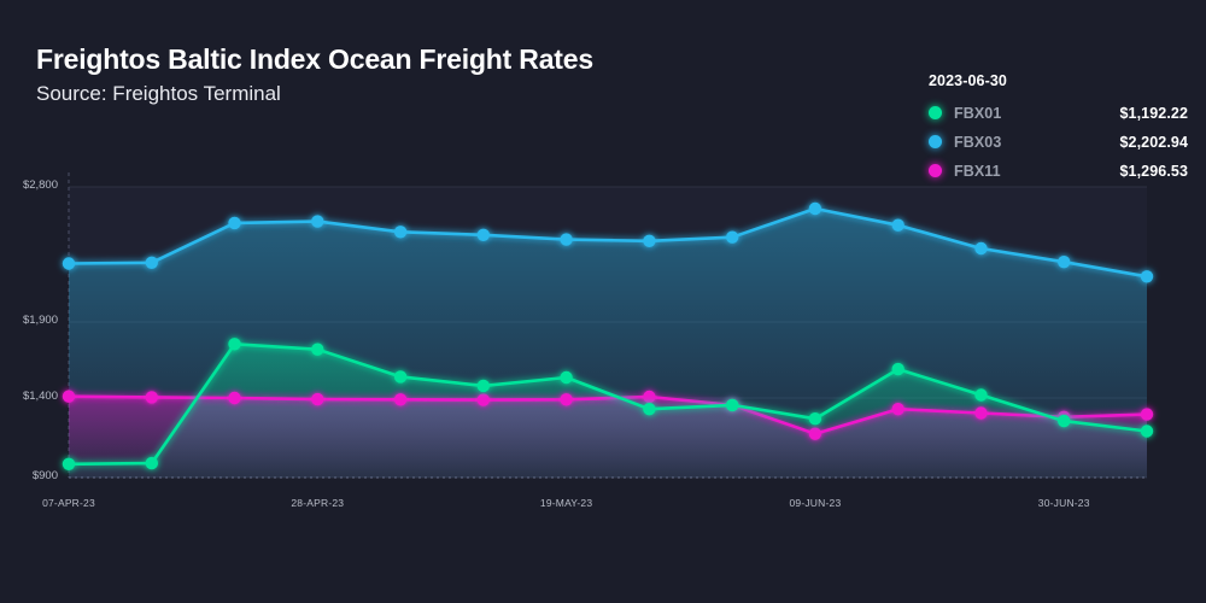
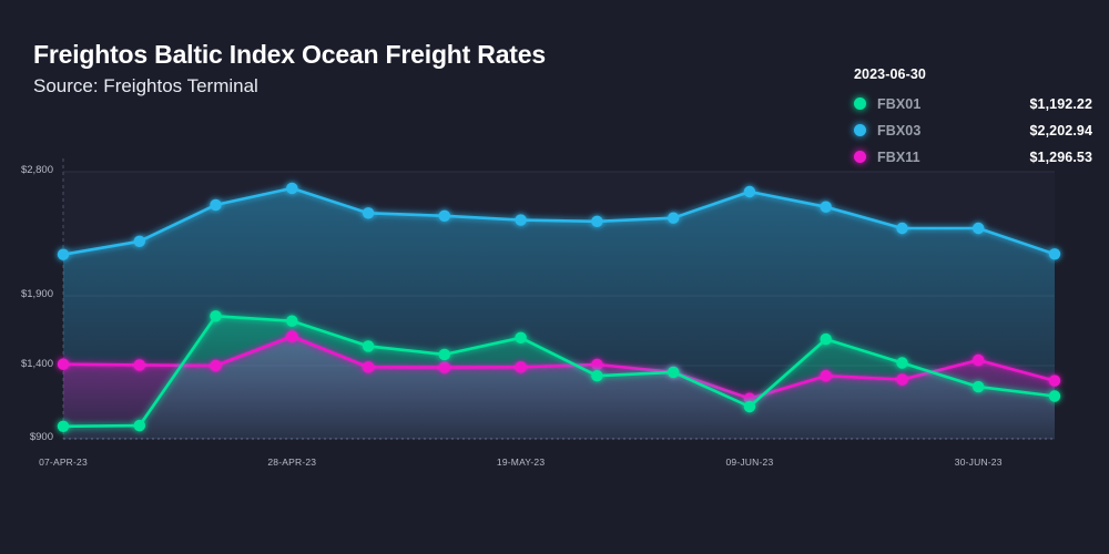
FBX03/07-APR-23: $2290 -> $2200
FBX03/28-APR-23: $2570 -> $2680
FBX11/28-APR-23: $1390 -> $1610
FBX01/19-MAY-23: $1540 -> $1600
FBX01/09-JUN-23: $1270 -> $1120
FBX03/30-JUN-23: $2300 -> $2390
FBX11/30-JUN-23: $1280 -> $1440
